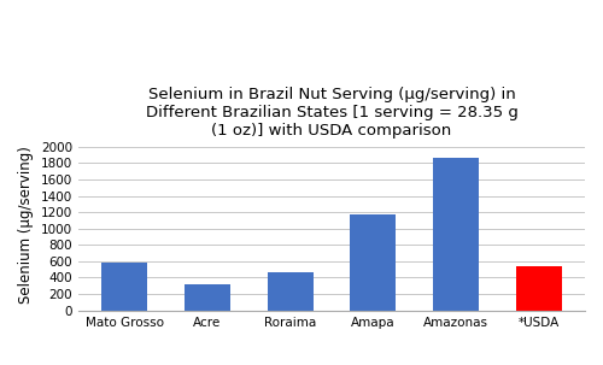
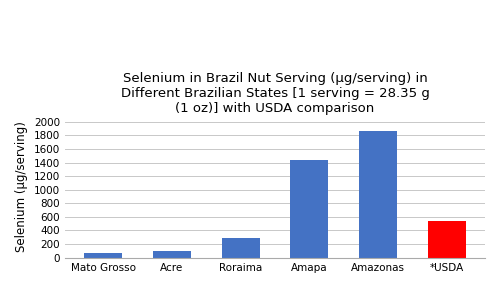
Mato Grosso: 580 -> 70
Acre: 320 -> 100
Roraima: 460 -> 280
Amapa: 1180 -> 1440
